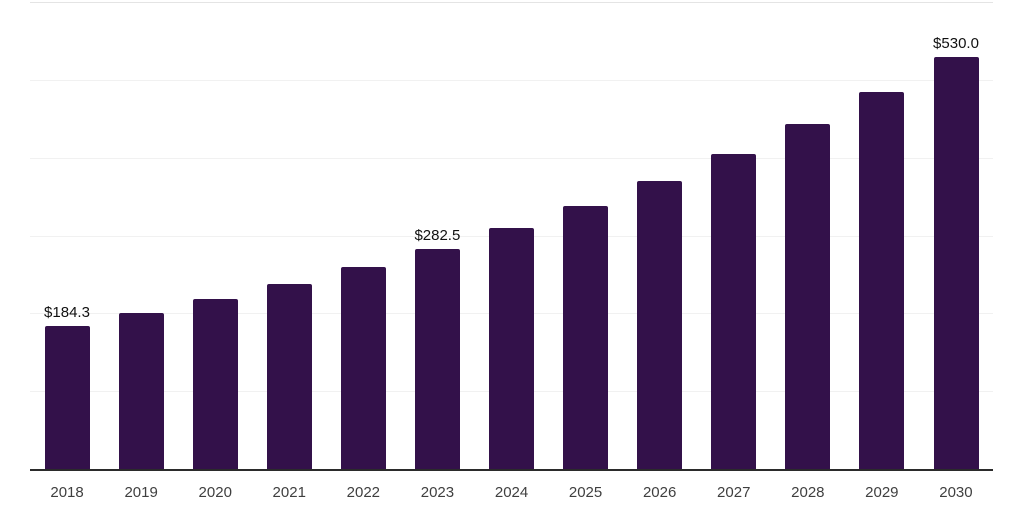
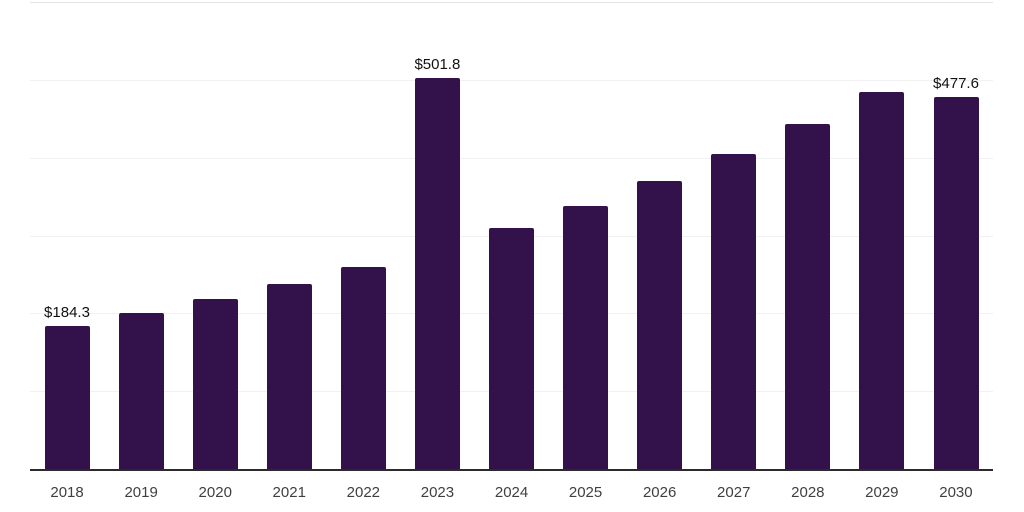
2023: $282.5 -> $501.8
2030: $530.0 -> $477.6
